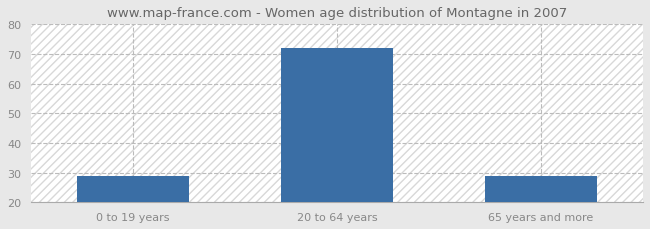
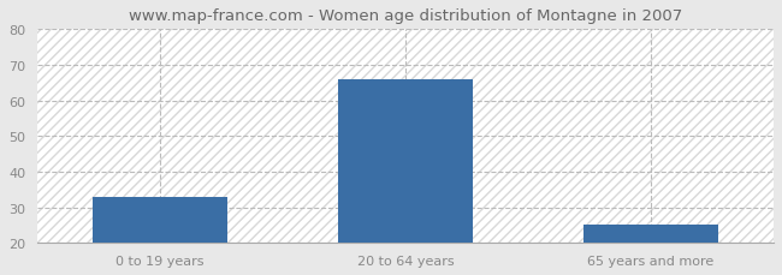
0 to 19 years: 29 -> 33
20 to 64 years: 72 -> 66
65 years and more: 29 -> 25
